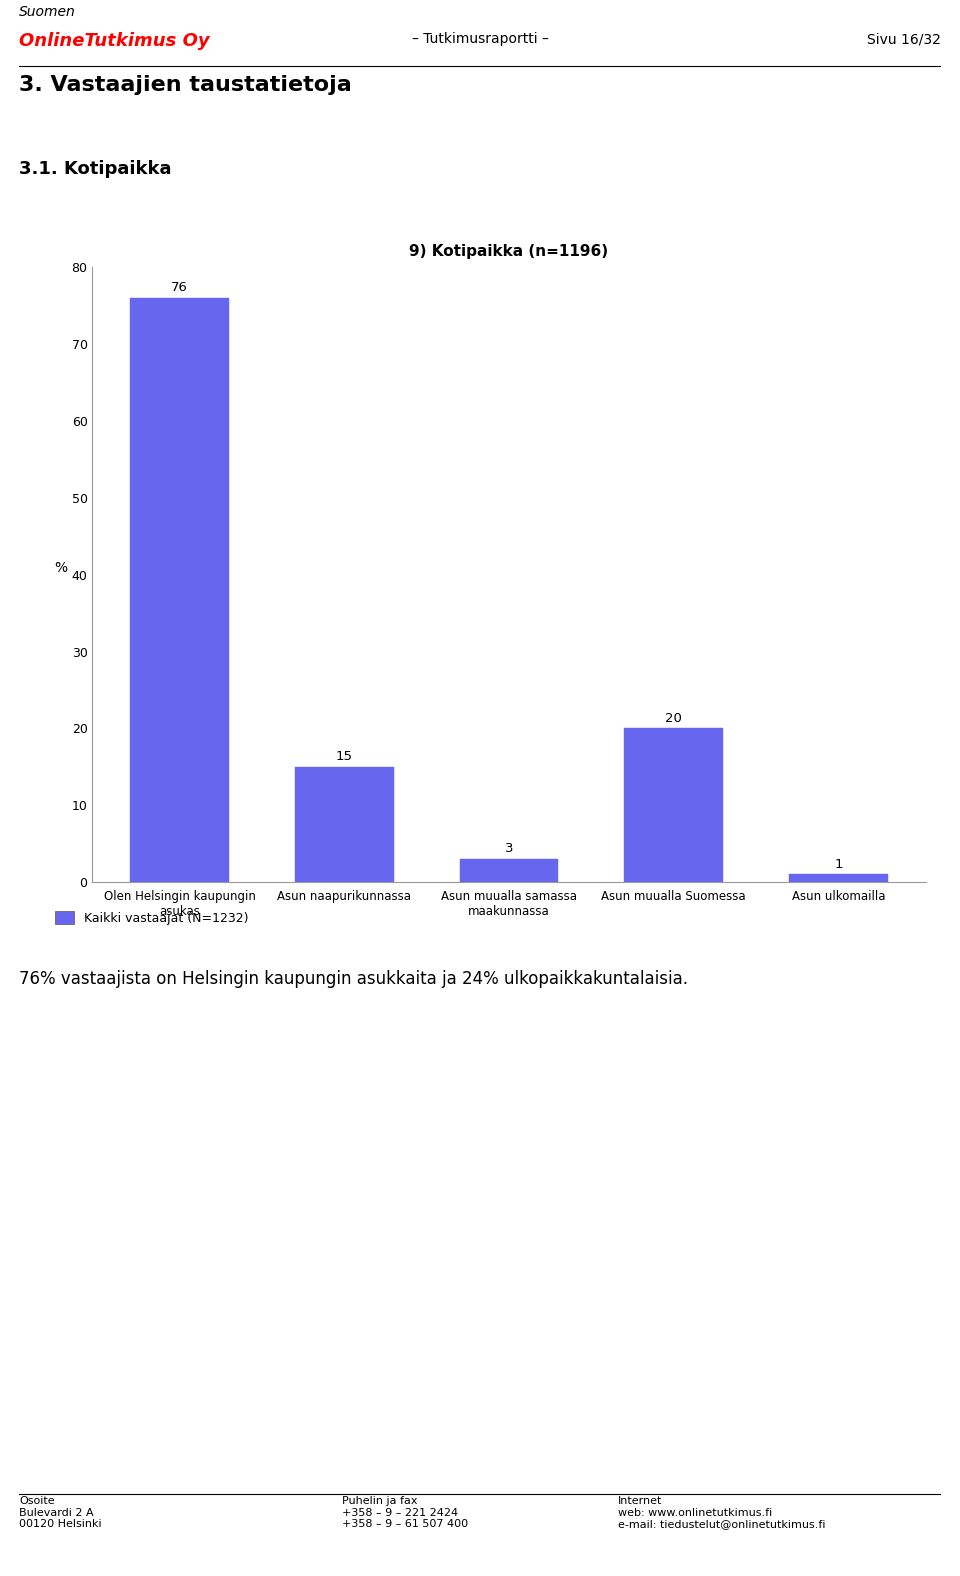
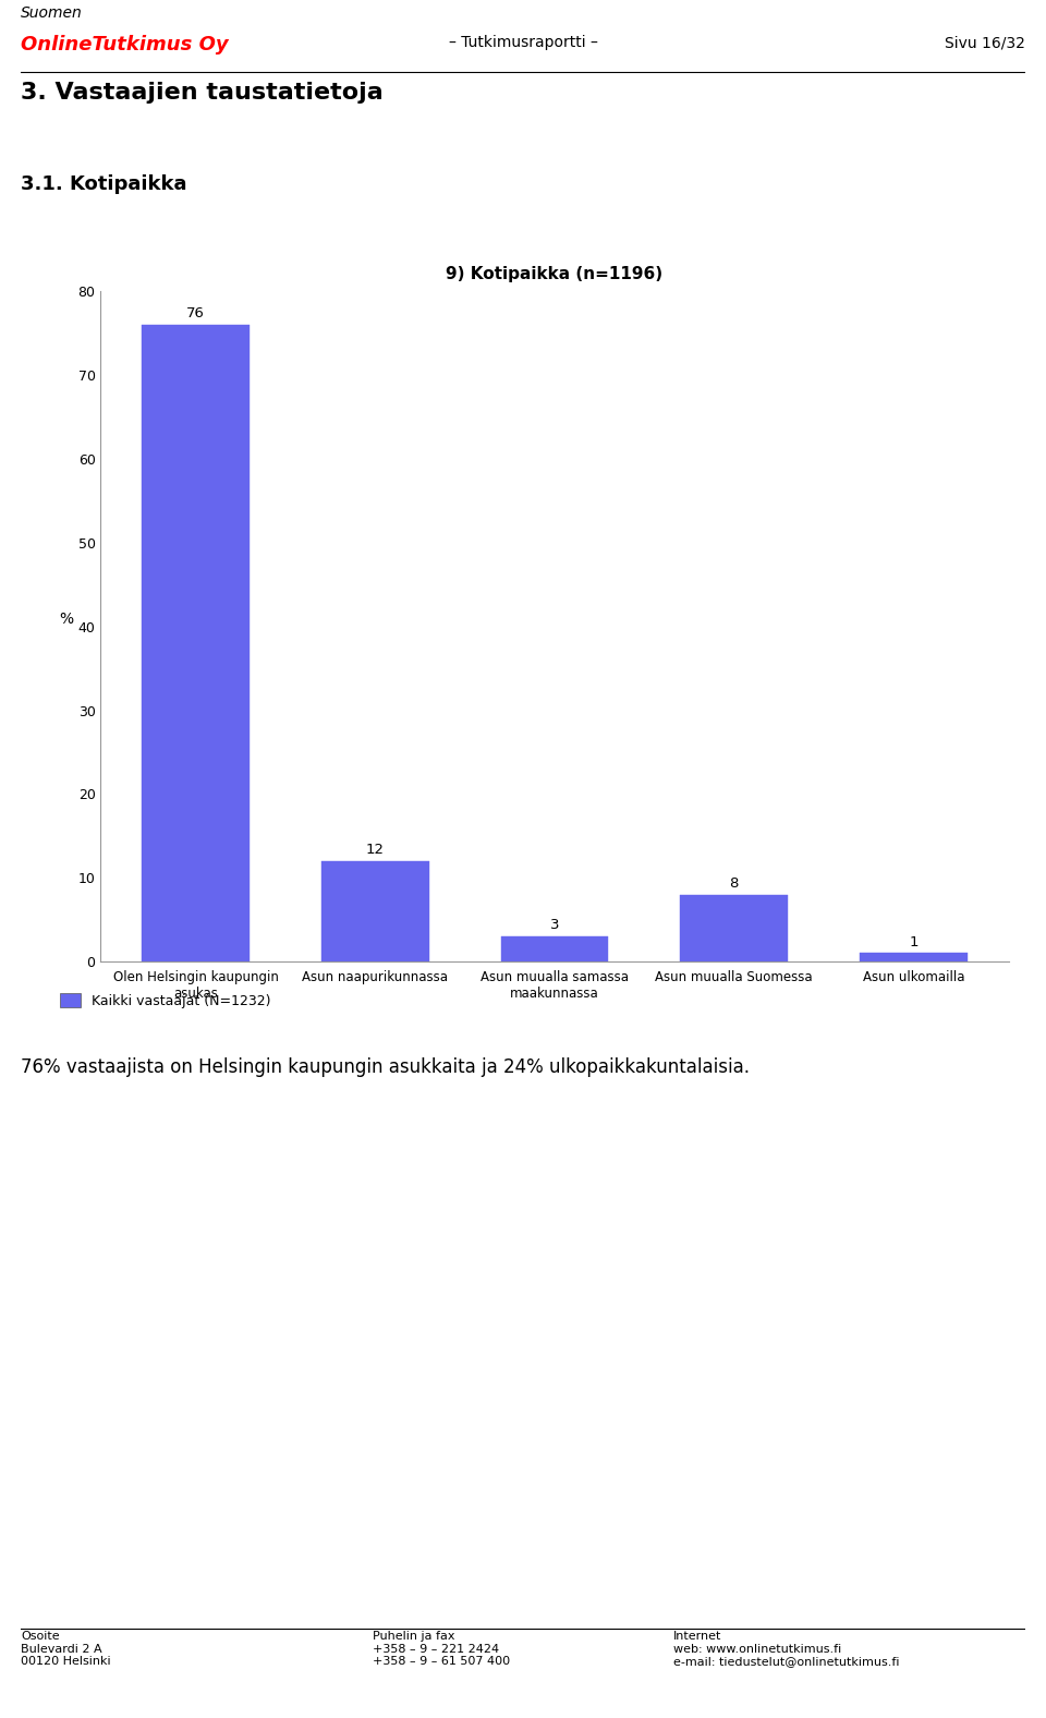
Asun naapurikunnassa: 15 -> 12
Asun muualla Suomessa: 20 -> 8
